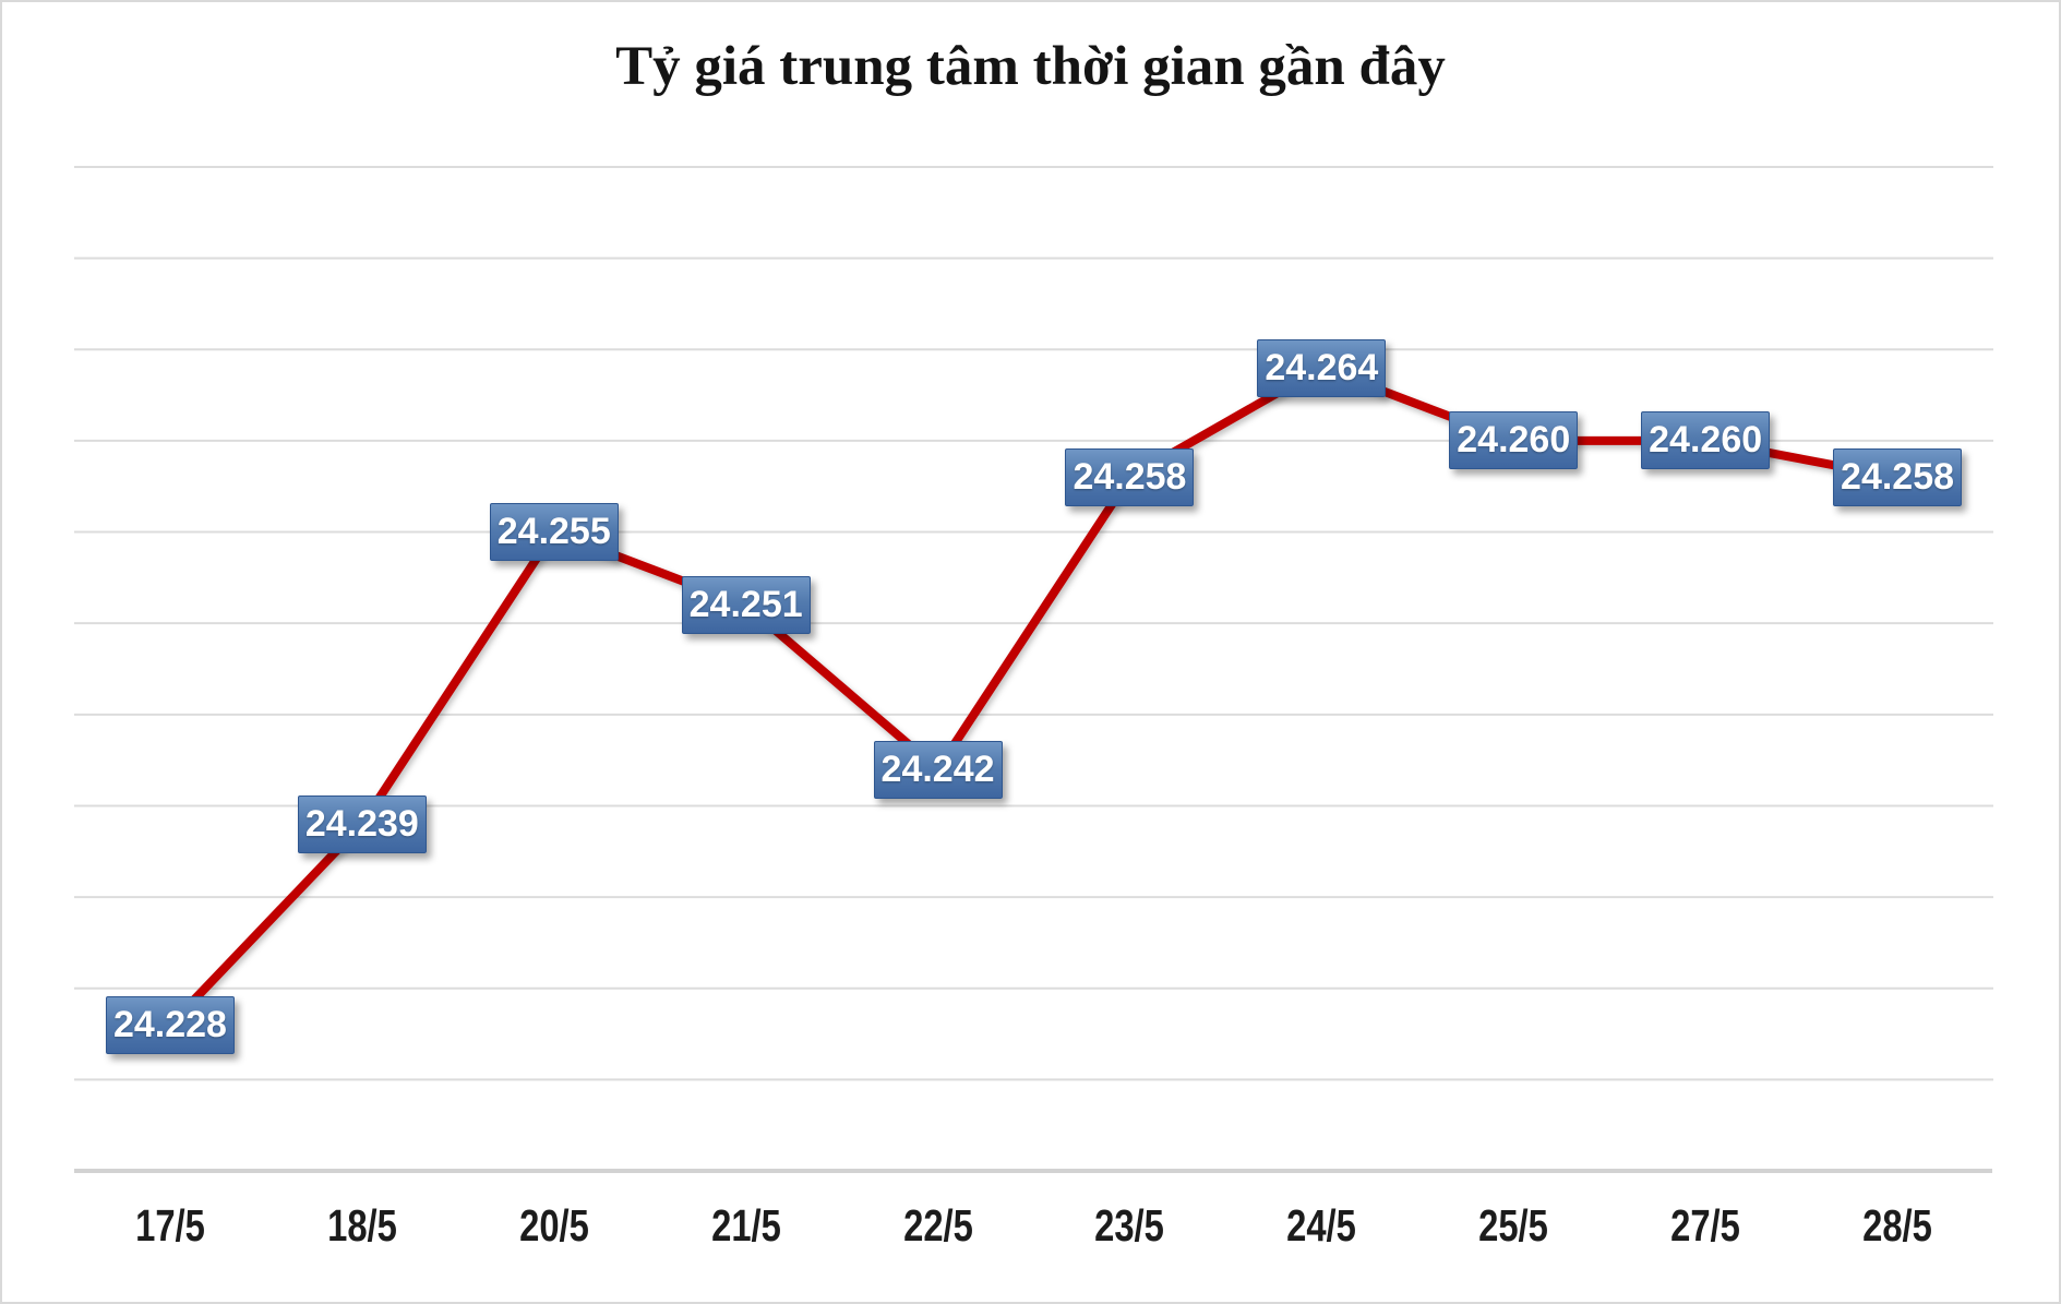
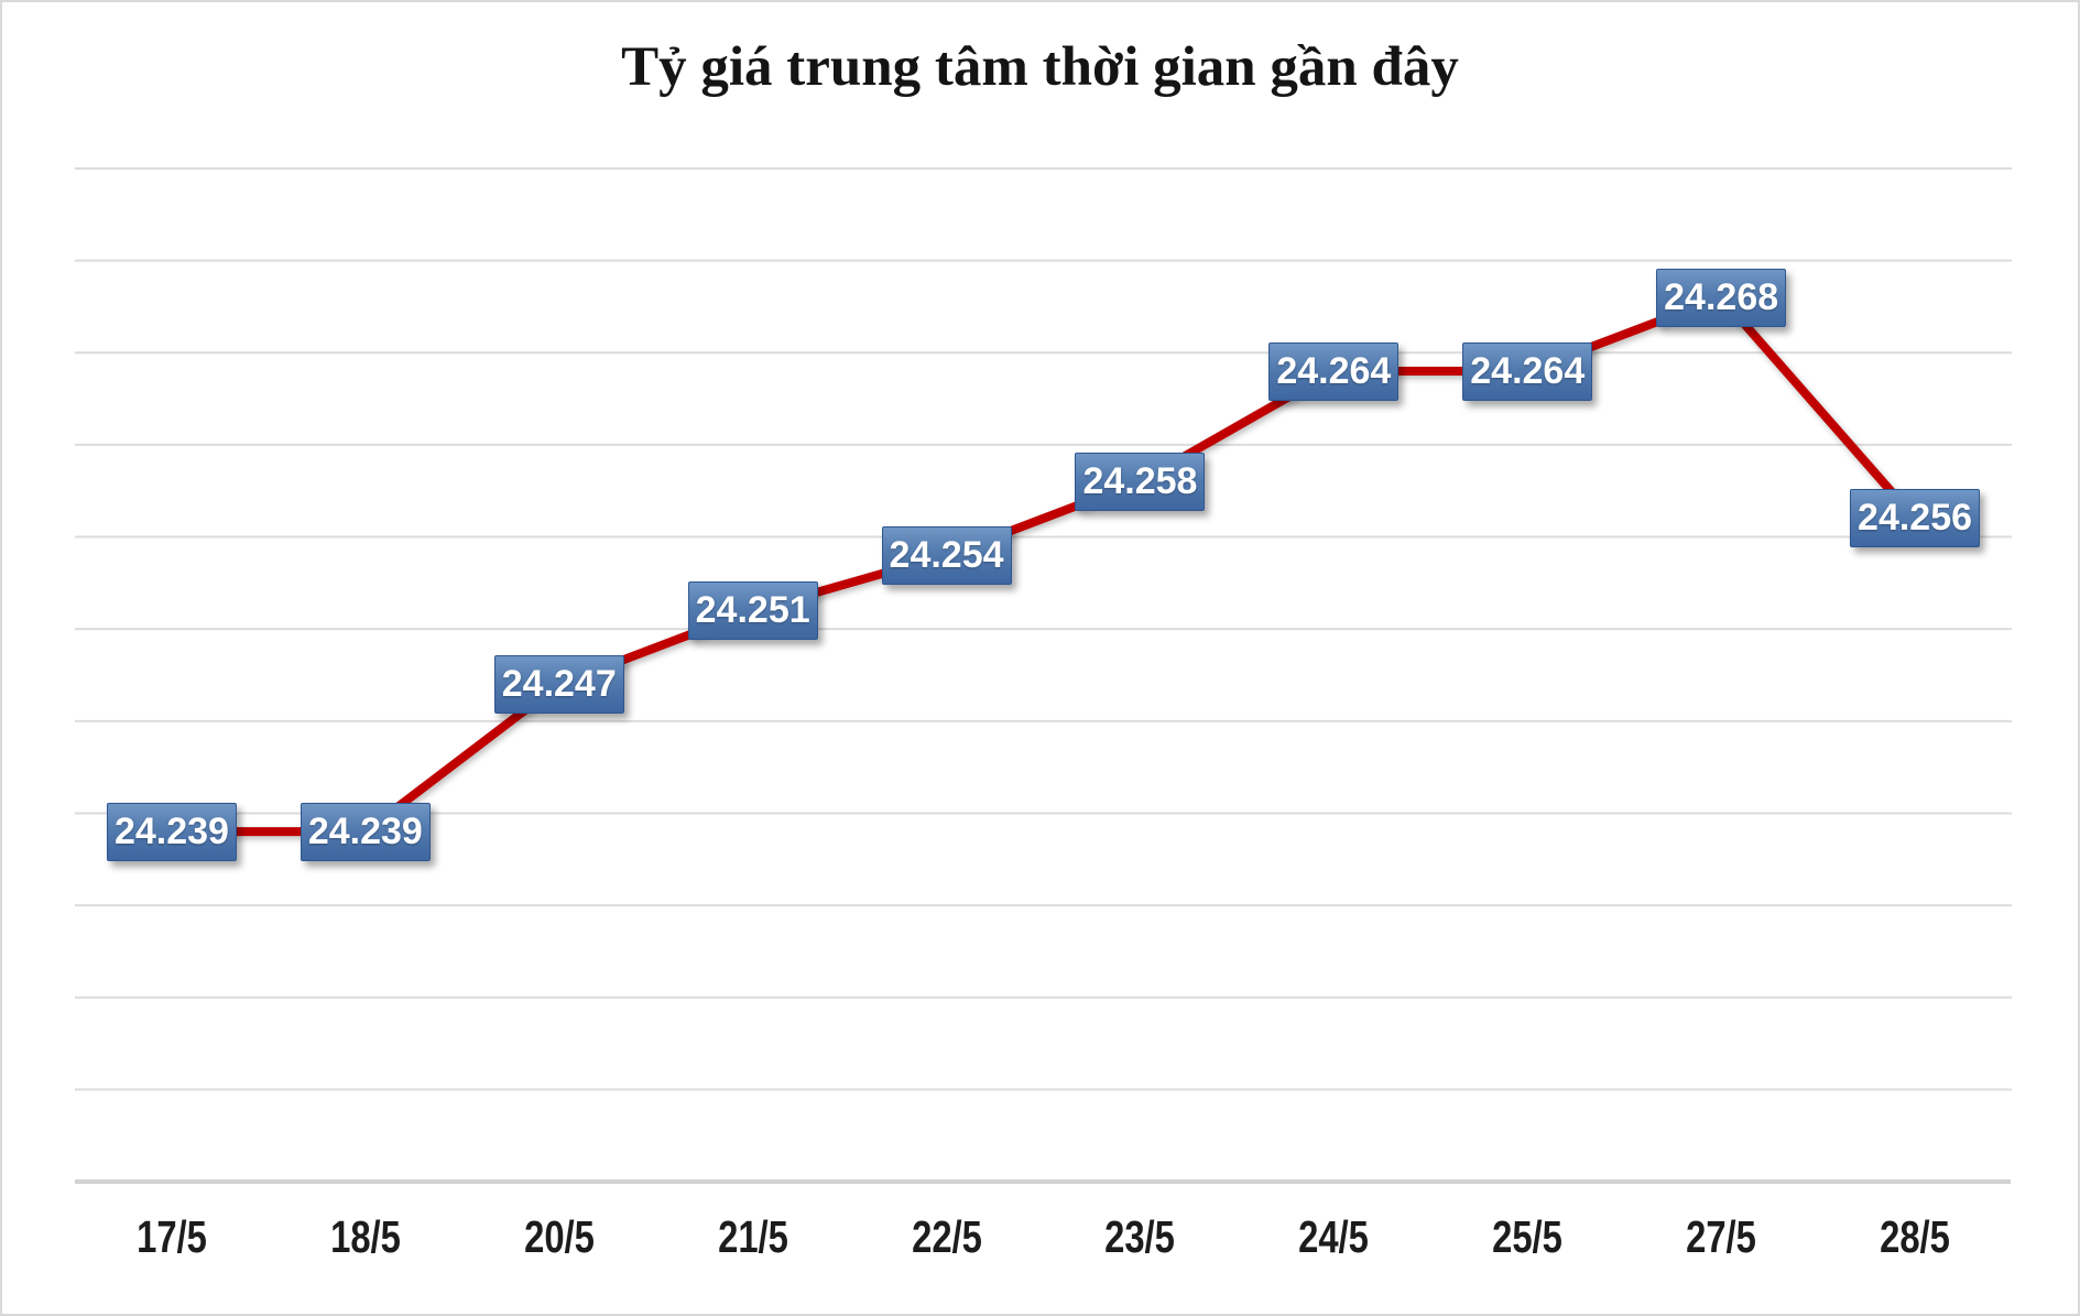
17/5: 24.228 -> 24.239
20/5: 24.255 -> 24.247
22/5: 24.242 -> 24.254
25/5: 24.260 -> 24.264
27/5: 24.260 -> 24.268
28/5: 24.258 -> 24.256
